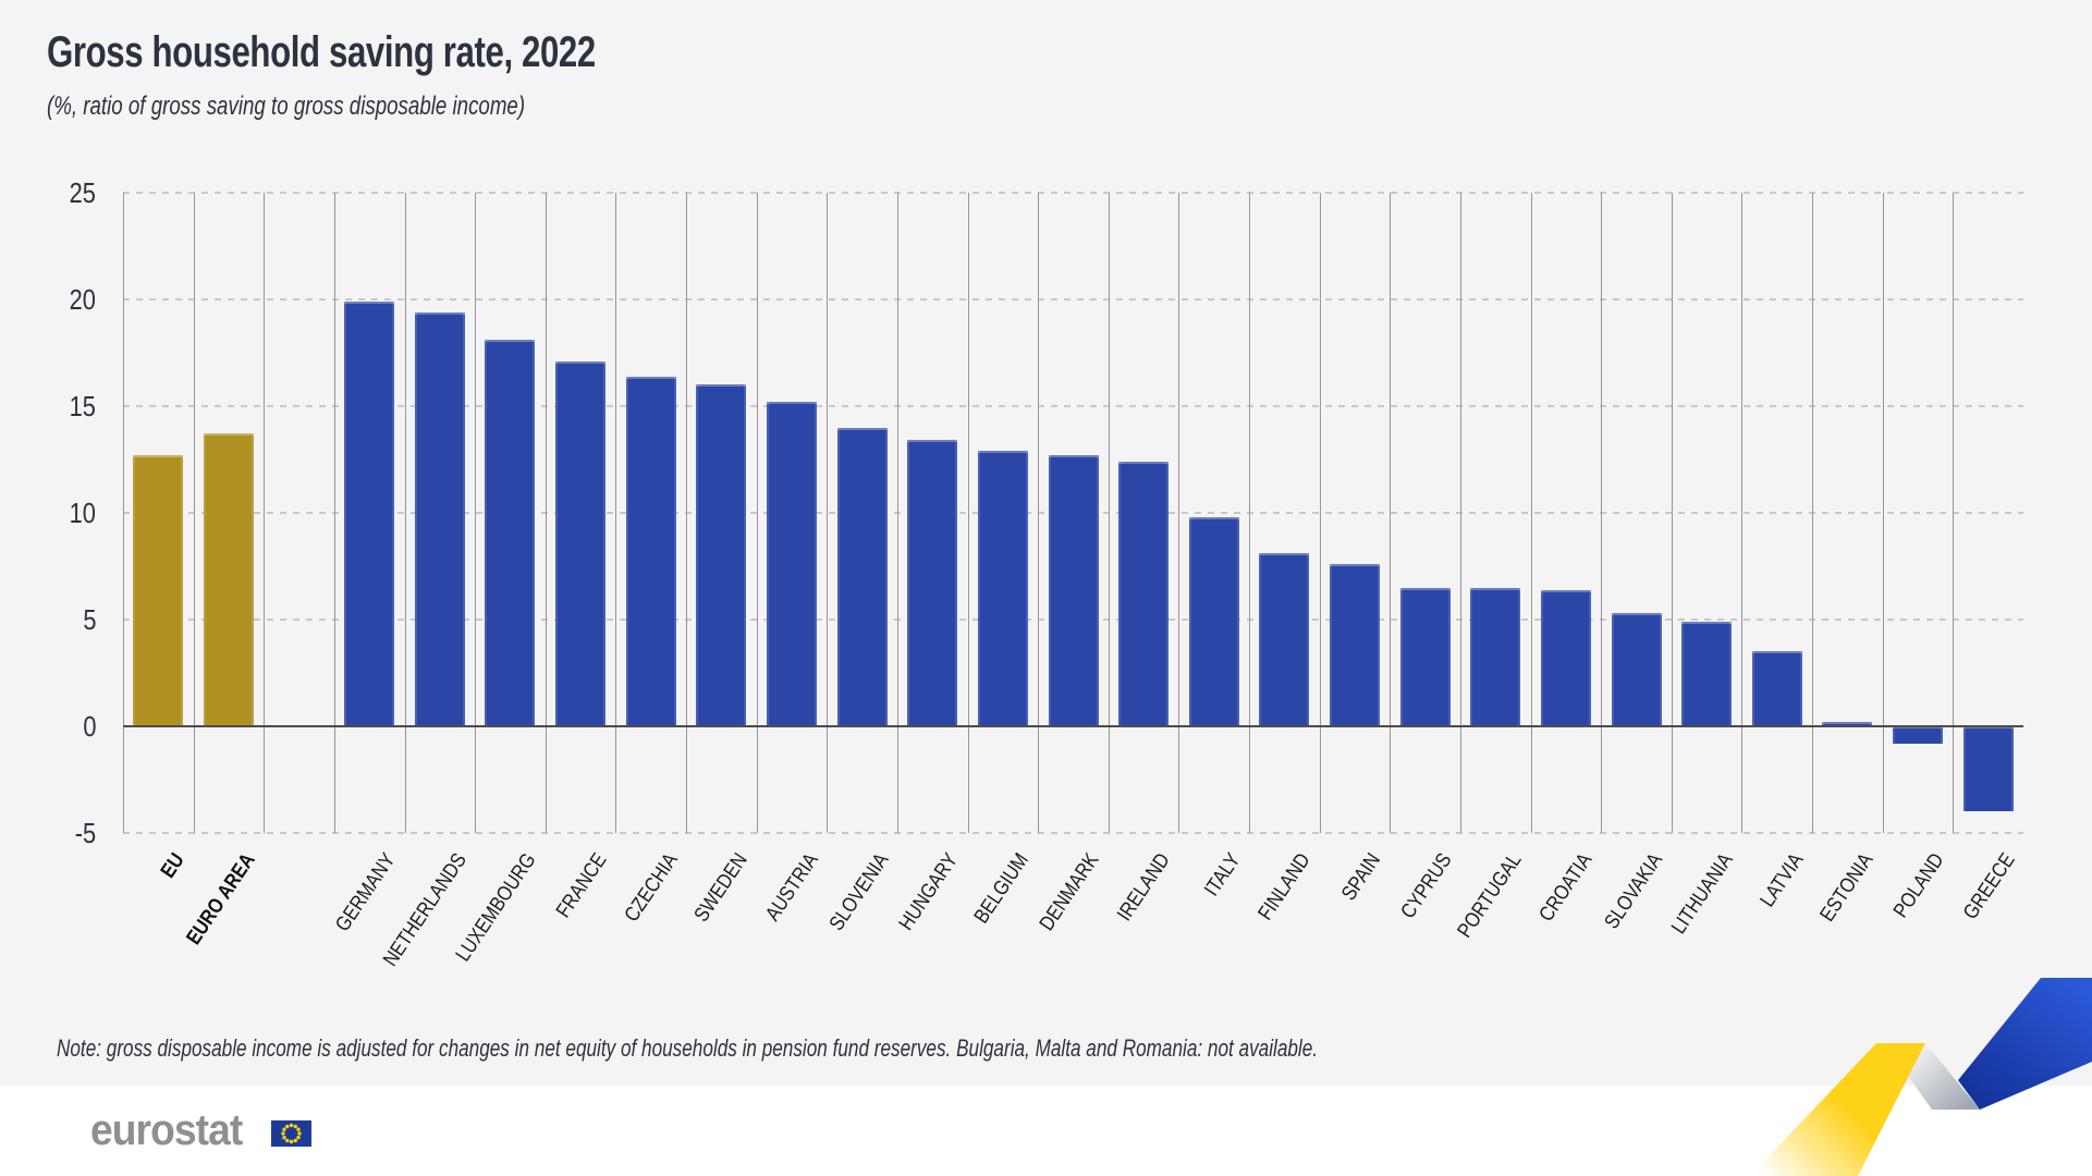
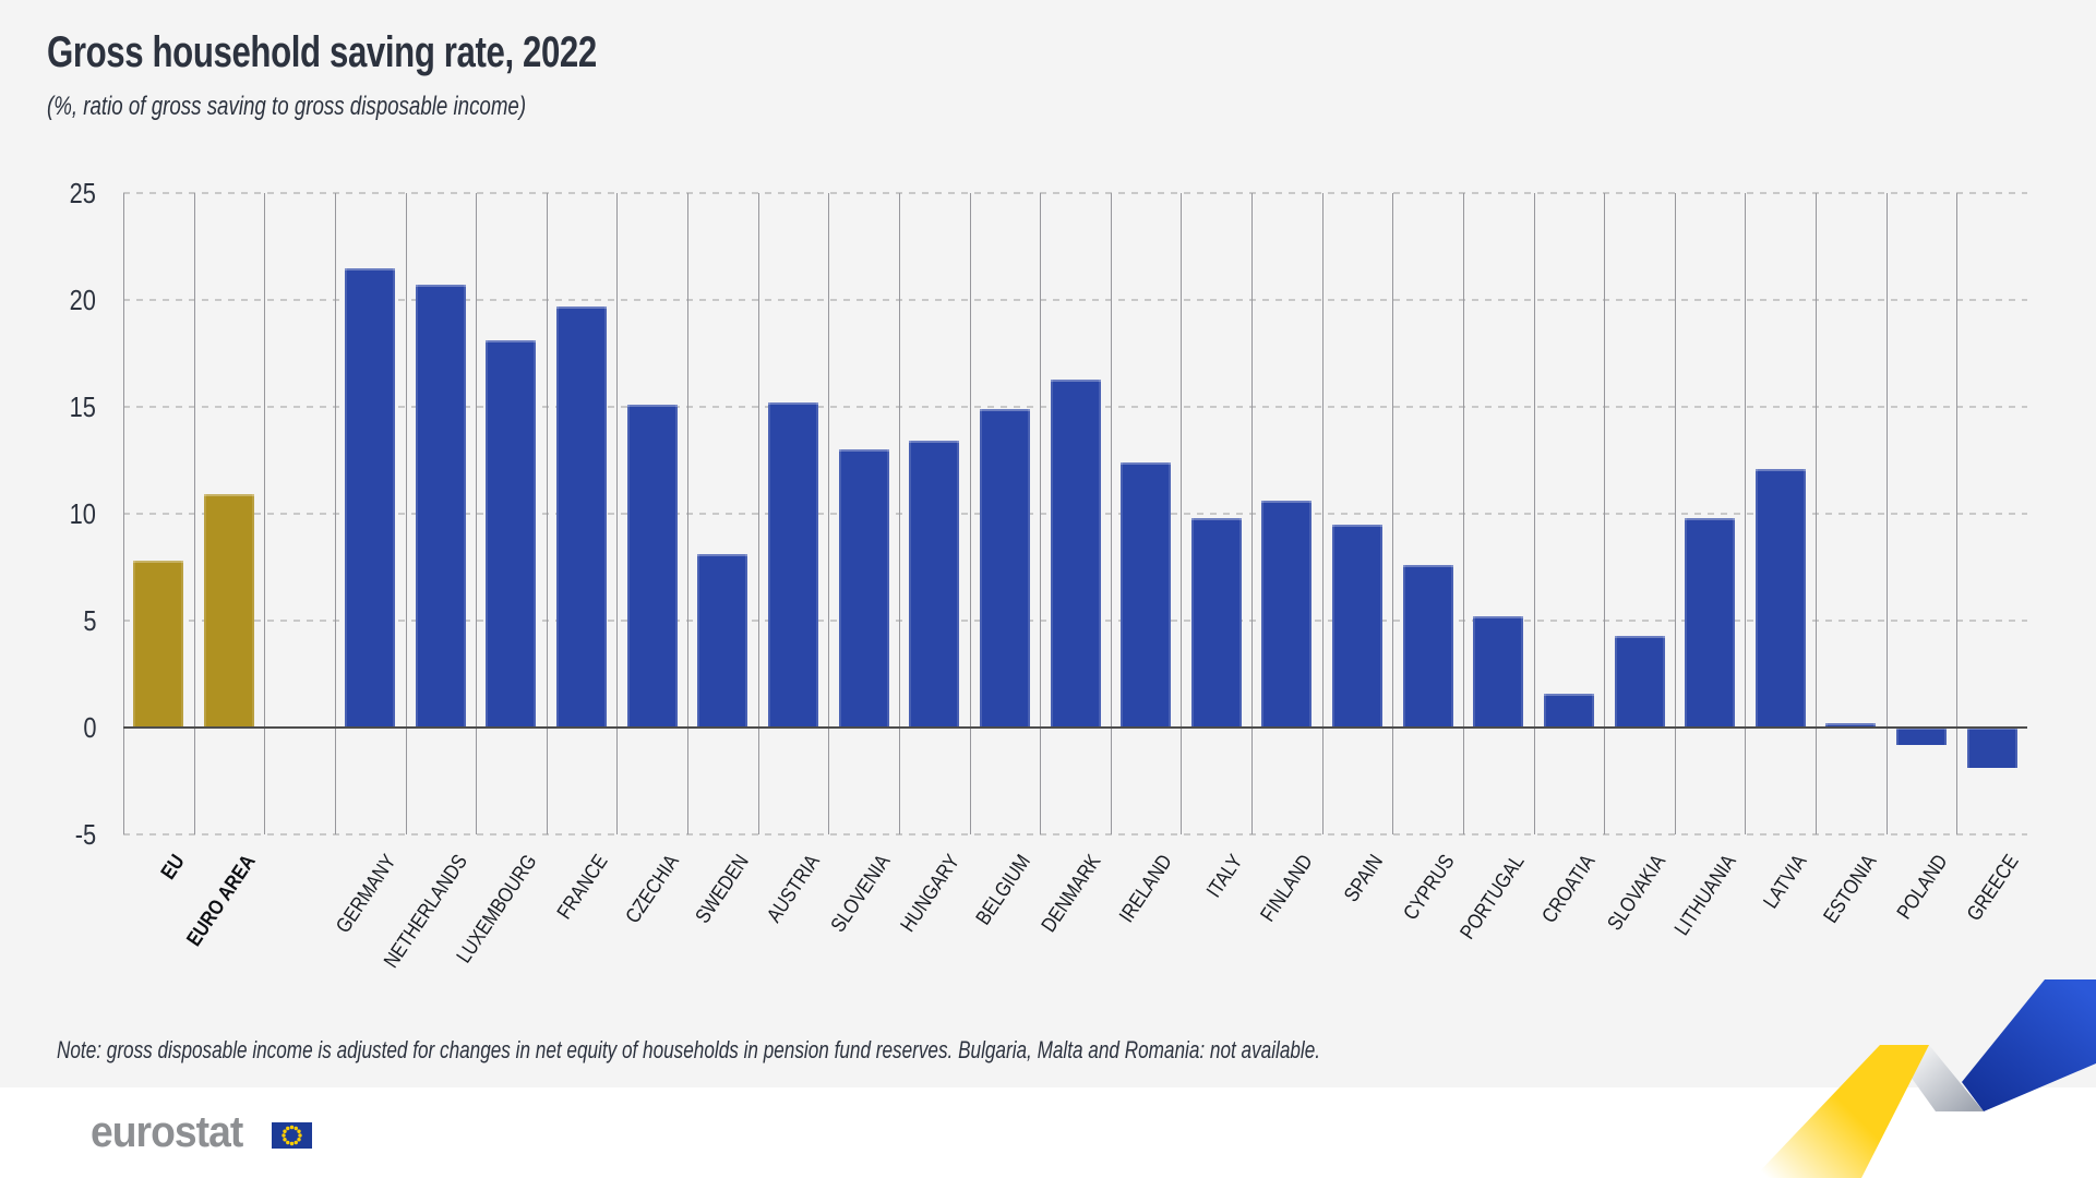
EU: 12.7 -> 7.8
EURO AREA: 13.7 -> 10.9
GERMANY: 19.9 -> 21.5
NETHERLANDS: 19.4 -> 20.7
FRANCE: 17.1 -> 19.7
CZECHIA: 16.4 -> 15.1
SWEDEN: 16.0 -> 8.1
SLOVENIA: 14.0 -> 13.0
BELGIUM: 12.9 -> 14.9
DENMARK: 12.7 -> 16.3
FINLAND: 8.1 -> 10.6
SPAIN: 7.6 -> 9.5
CYPRUS: 6.5 -> 7.6
PORTUGAL: 6.5 -> 5.2
CROATIA: 6.4 -> 1.6
SLOVAKIA: 5.3 -> 4.3
LITHUANIA: 4.9 -> 9.8
LATVIA: 3.5 -> 12.1
GREECE: -4.0 -> -1.9
